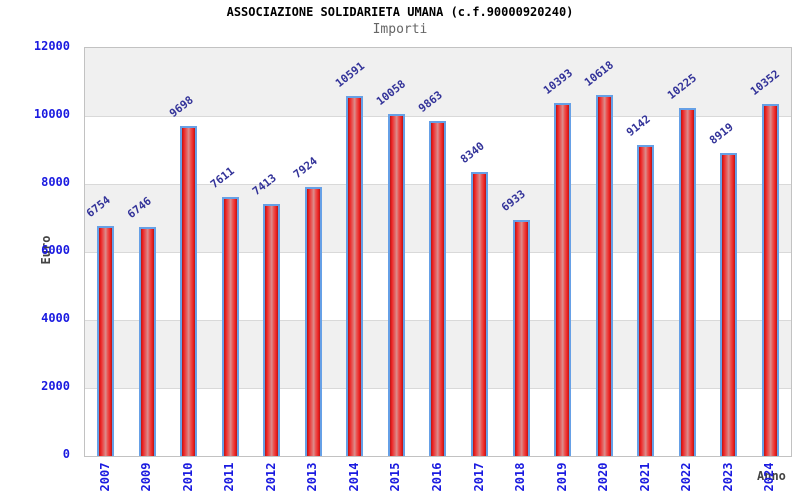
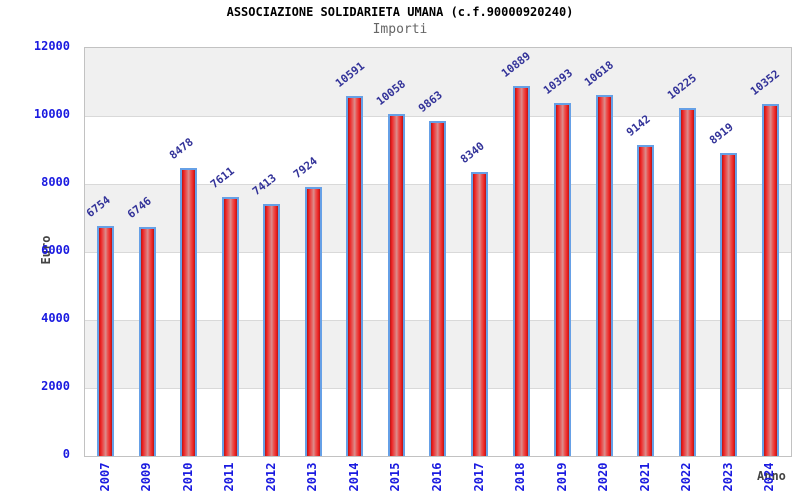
2010: 9698 -> 8478
2018: 6933 -> 10889
